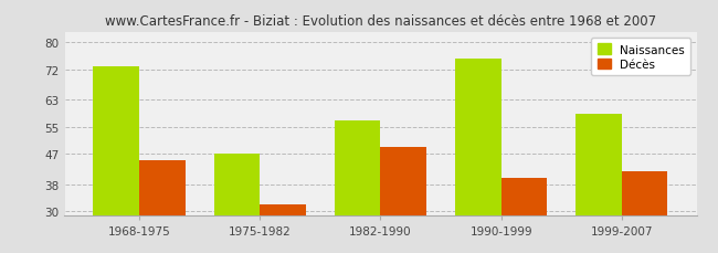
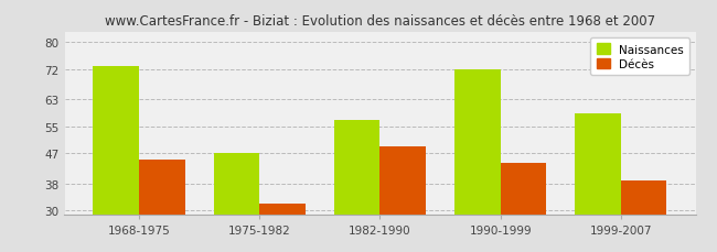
Naissances/1990-1999: 75 -> 72
Décès/1990-1999: 40 -> 44
Décès/1999-2007: 42 -> 39
